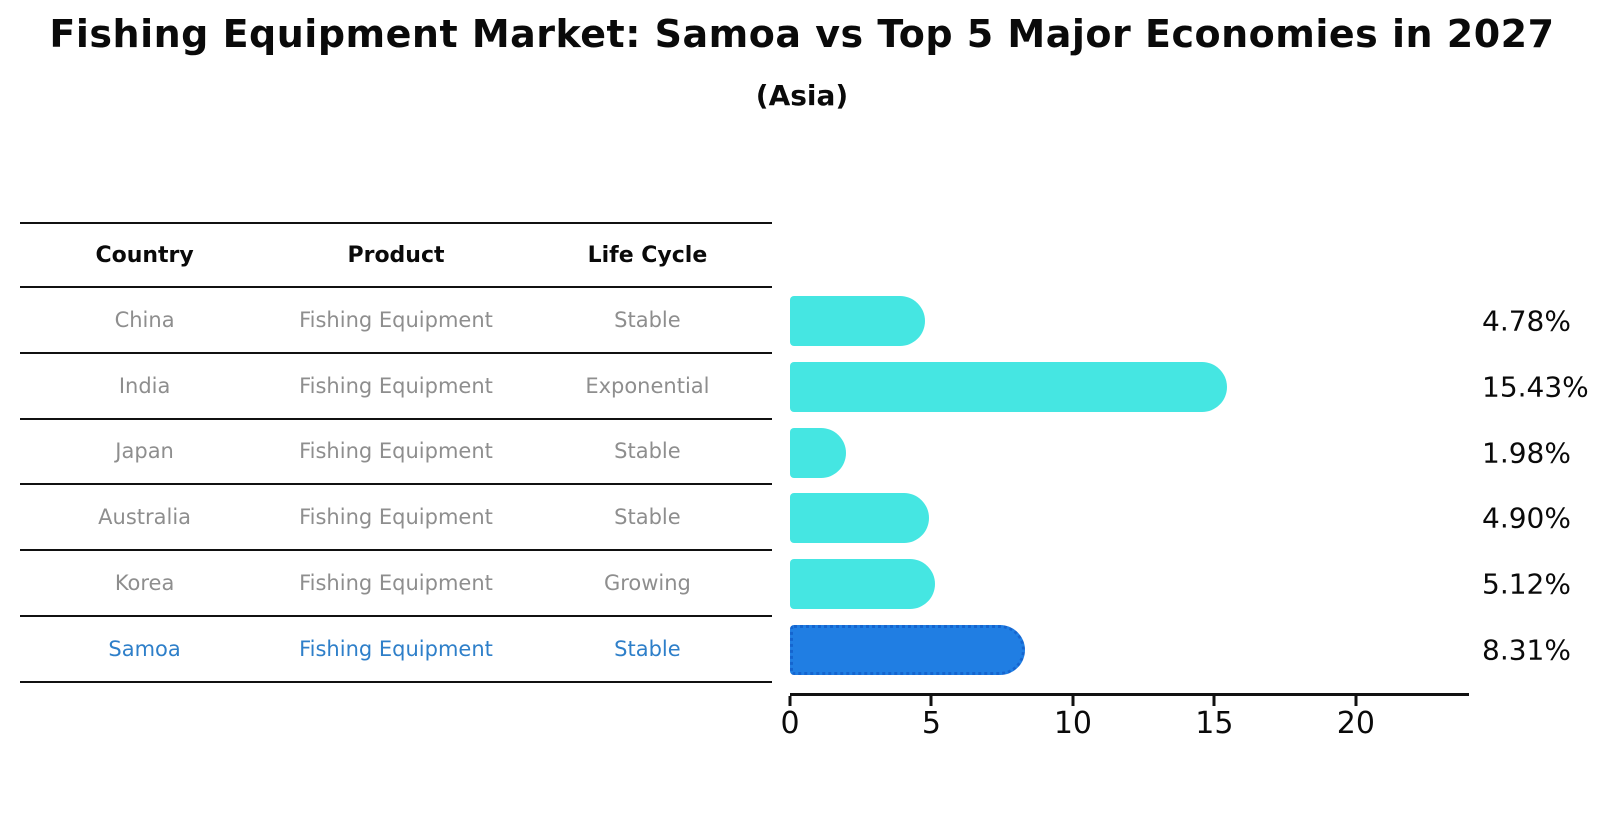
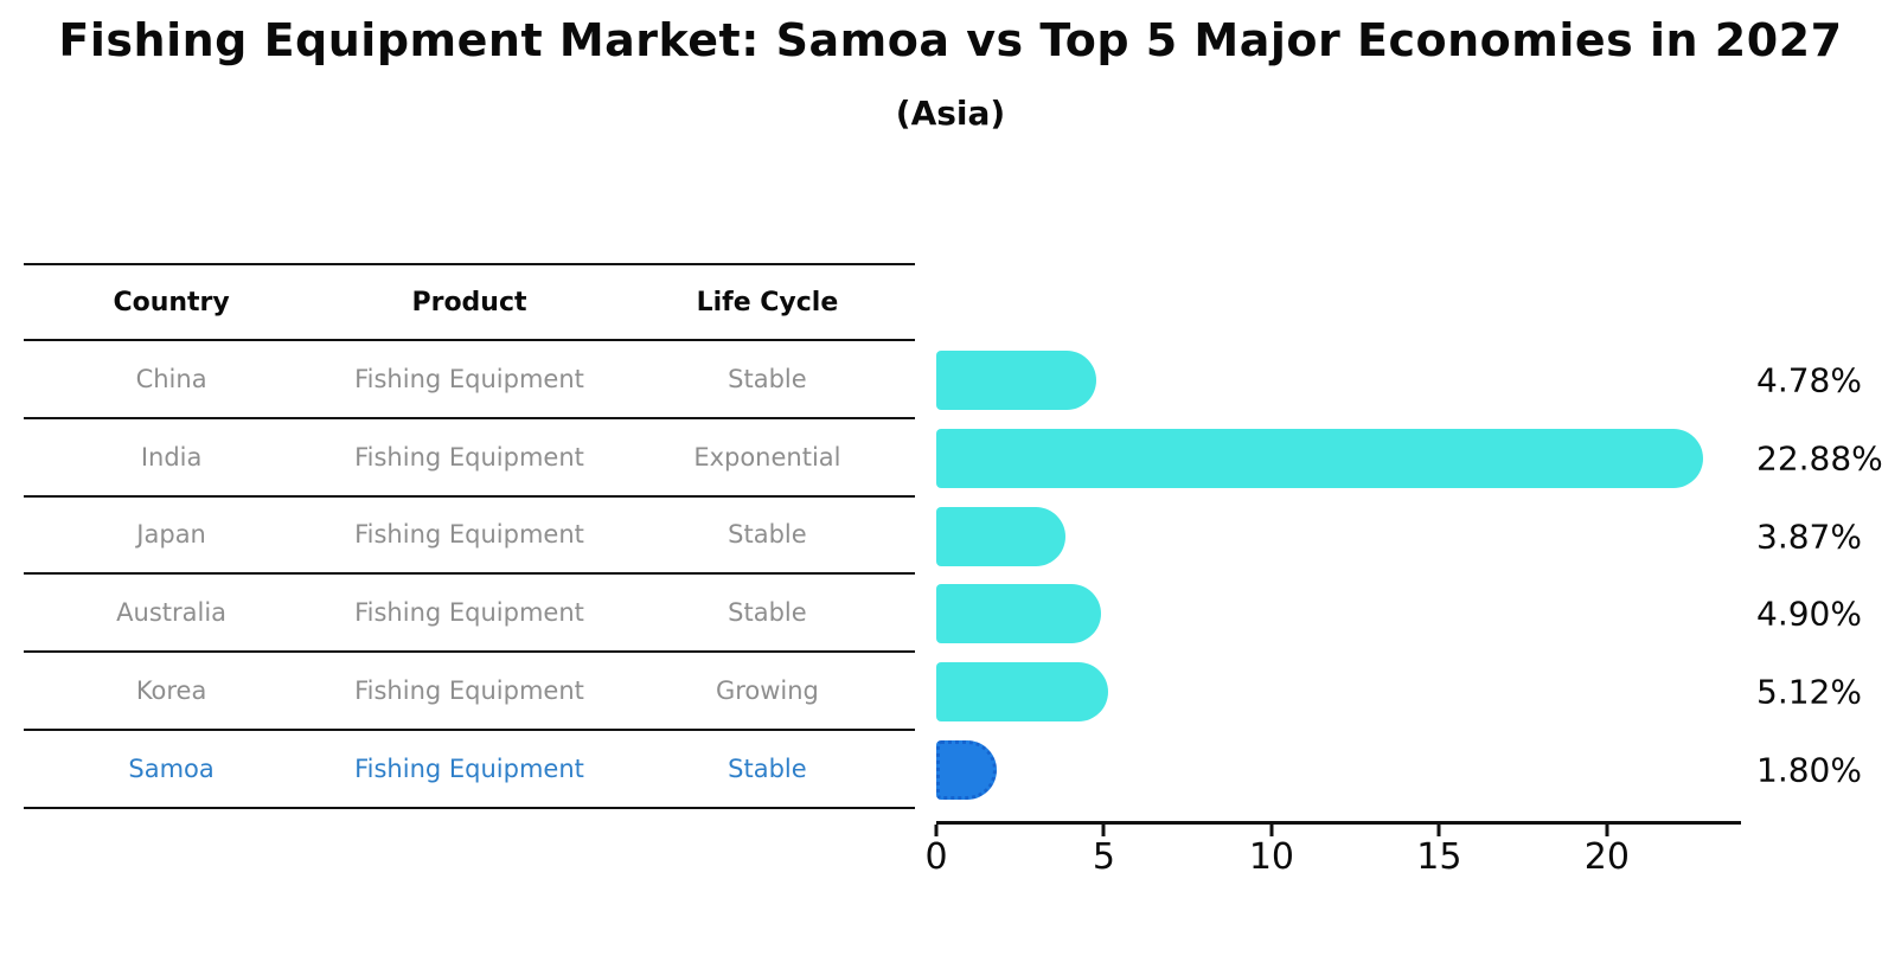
India: 15.43% -> 22.88%
Japan: 1.98% -> 3.87%
Samoa: 8.31% -> 1.80%
